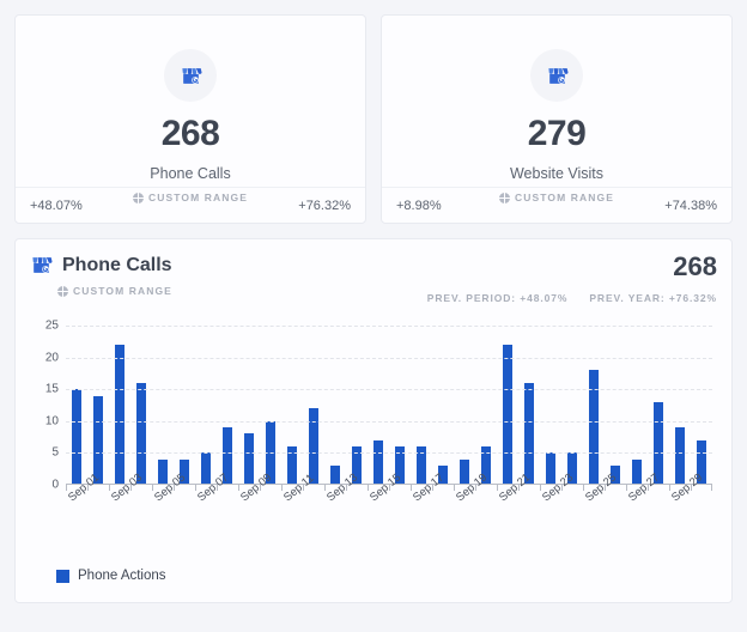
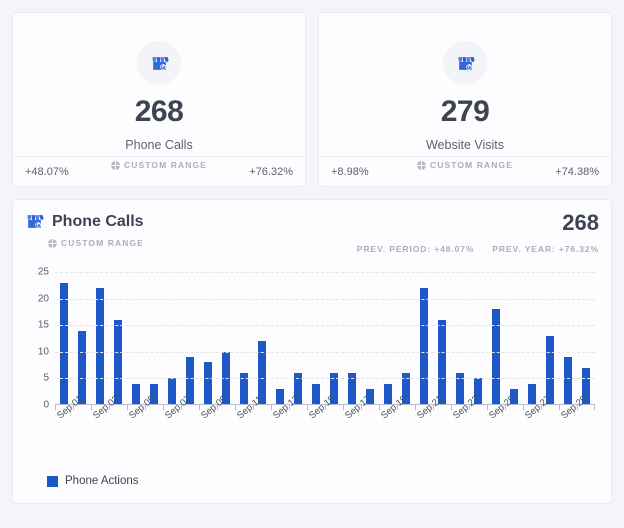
Sep 01: 15 -> 23
Sep 15: 7 -> 4
Sep 23: 5 -> 6
